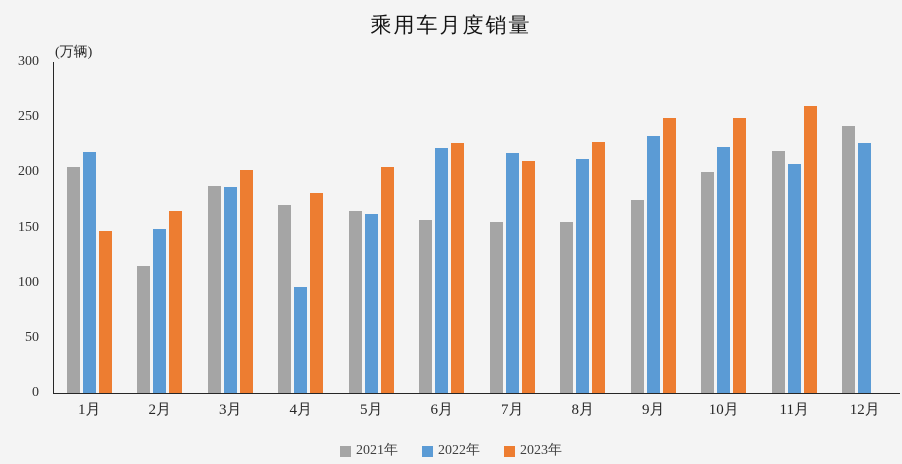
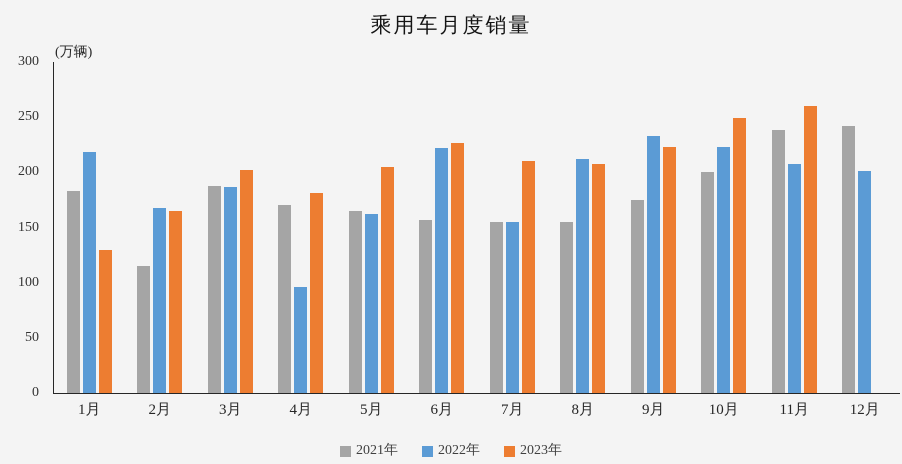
2021年/1月: 204 -> 183
2023年/1月: 147 -> 130
2022年/2月: 149 -> 168
2022年/7月: 217 -> 155
2023年/8月: 228 -> 208
2023年/9月: 249 -> 223
2021年/11月: 219 -> 238
2022年/12月: 226 -> 201
